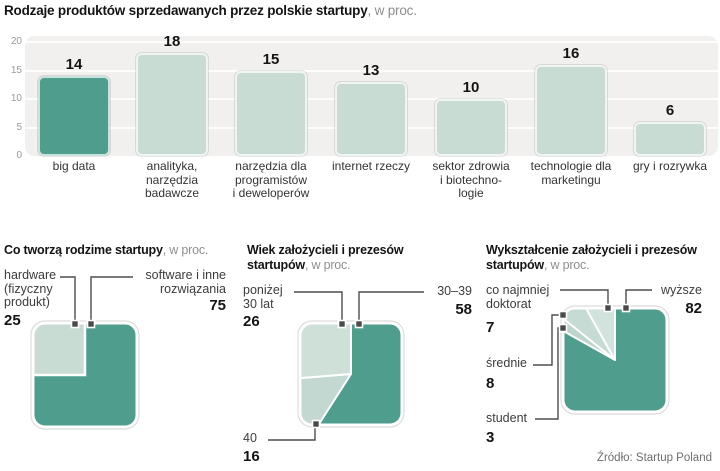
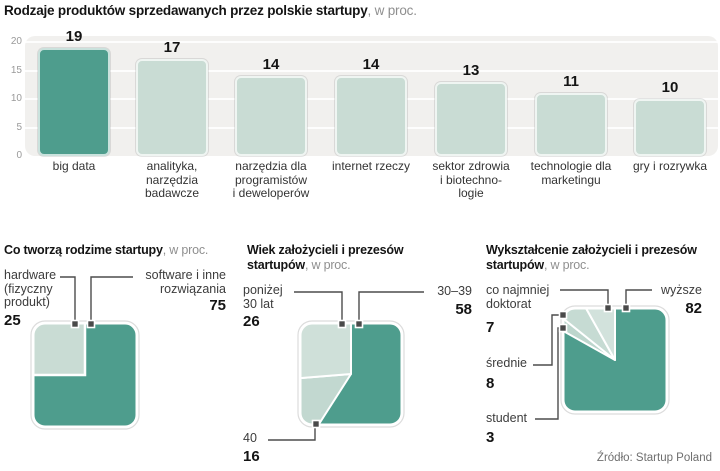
Rodzaje produktów sprzedawanych przez polskie startupy/big data: 14 -> 19
Rodzaje produktów sprzedawanych przez polskie startupy/analityka, narzędzia badawcze: 18 -> 17
Rodzaje produktów sprzedawanych przez polskie startupy/narzędzia dla programistów i deweloperów: 15 -> 14
Rodzaje produktów sprzedawanych przez polskie startupy/internet rzeczy: 13 -> 14
Rodzaje produktów sprzedawanych przez polskie startupy/sektor zdrowia i biotechno- logie: 10 -> 13
Rodzaje produktów sprzedawanych przez polskie startupy/technologie dla marketingu: 16 -> 11
Rodzaje produktów sprzedawanych przez polskie startupy/gry i rozrywka: 6 -> 10
